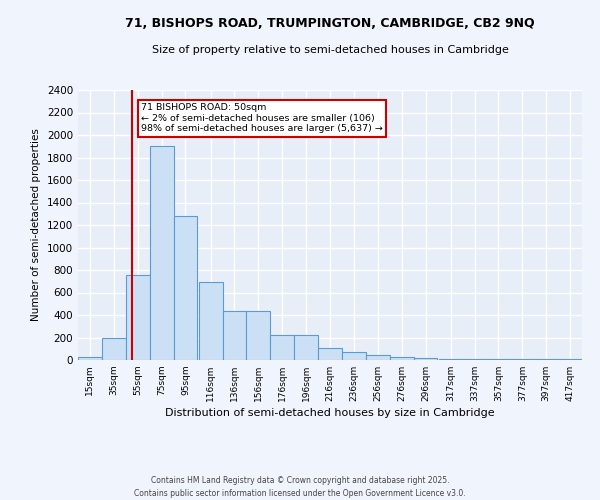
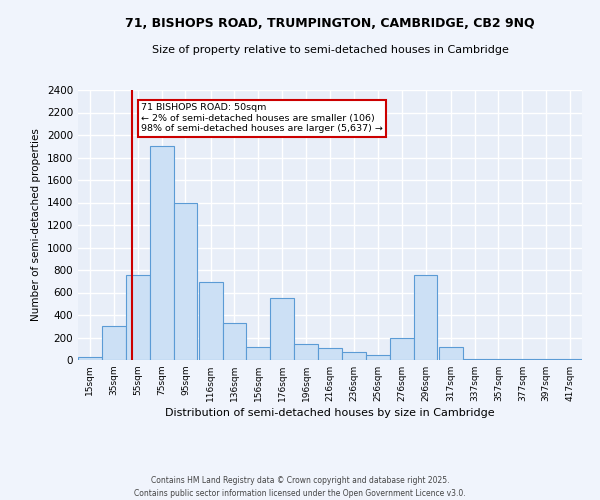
35sqm: 200 -> 300
95sqm: 1280 -> 1400
136sqm: 440 -> 330
156sqm: 440 -> 120
176sqm: 220 -> 550
196sqm: 220 -> 140
276sqm: 30 -> 200
296sqm: 20 -> 760
317sqm: 10 -> 120
